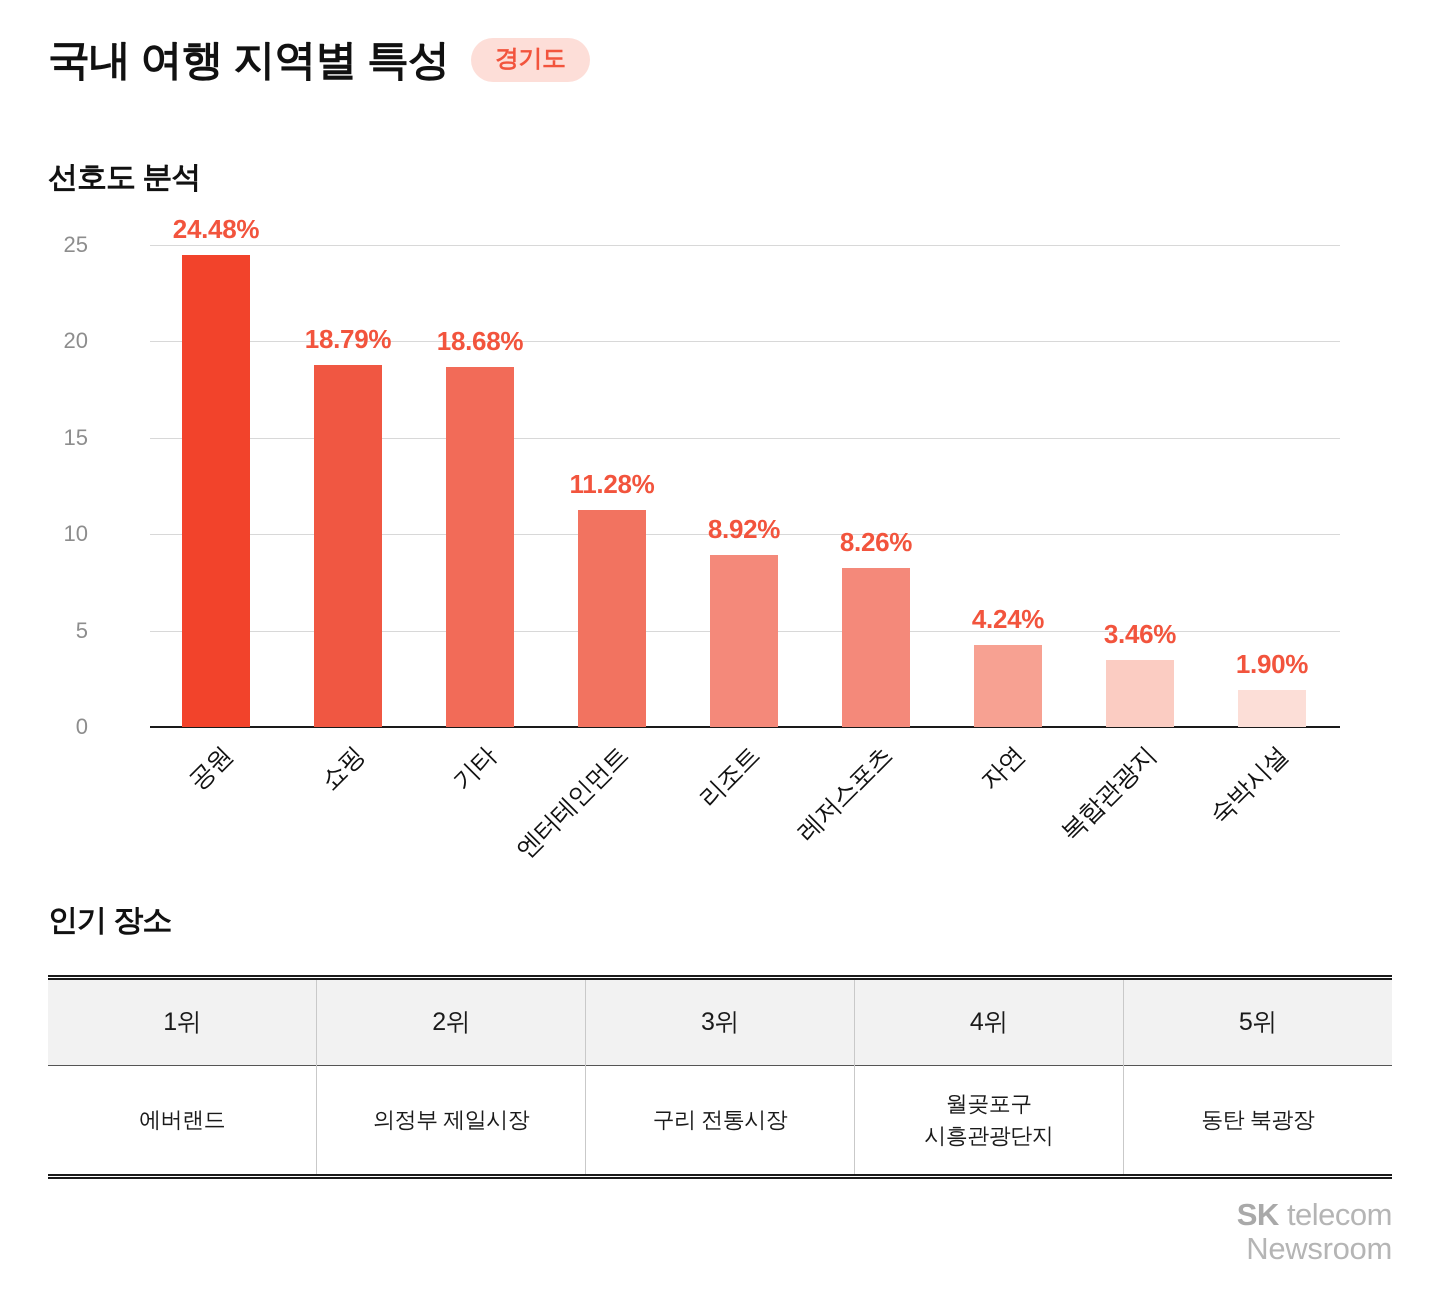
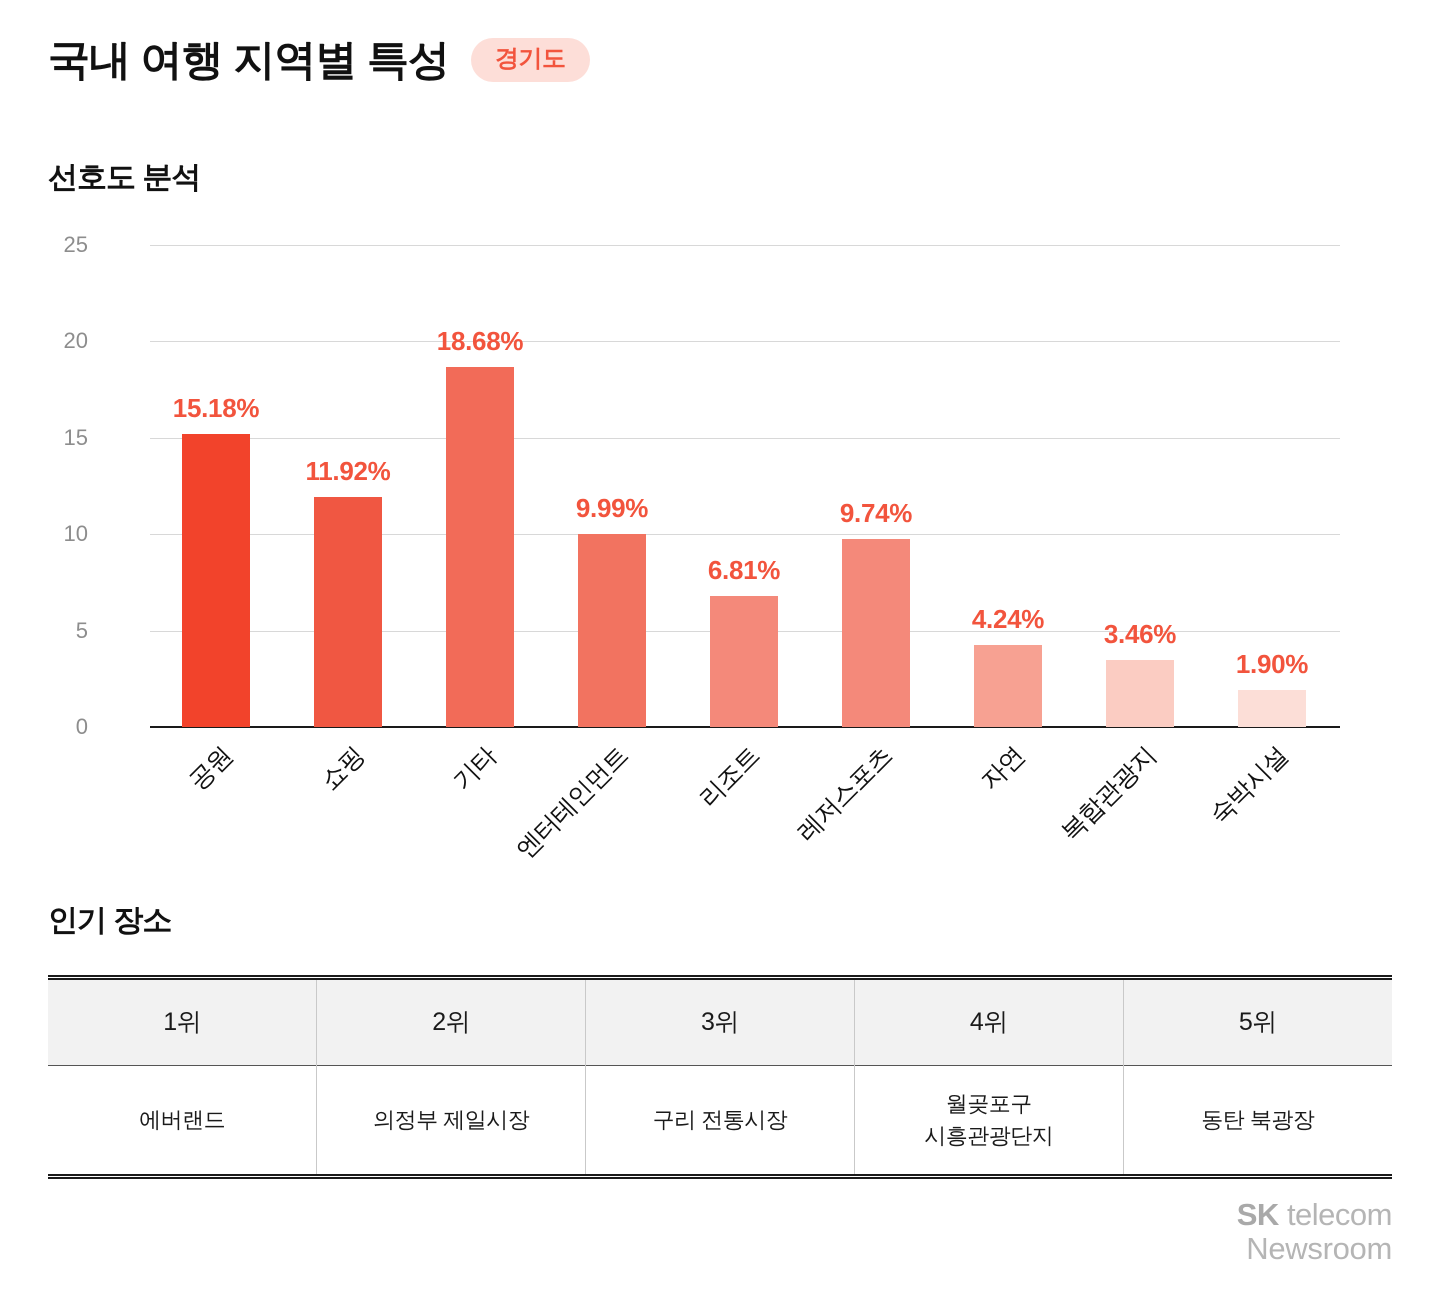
공원: 24.48% -> 15.18%
쇼핑: 18.79% -> 11.92%
엔터테인먼트: 11.28% -> 9.99%
리조트: 8.92% -> 6.81%
레저스포츠: 8.26% -> 9.74%
